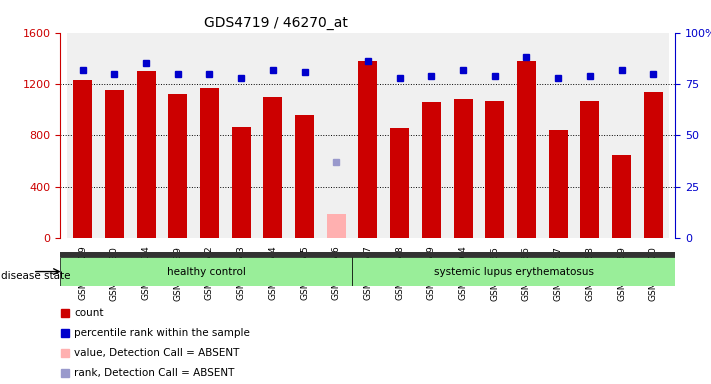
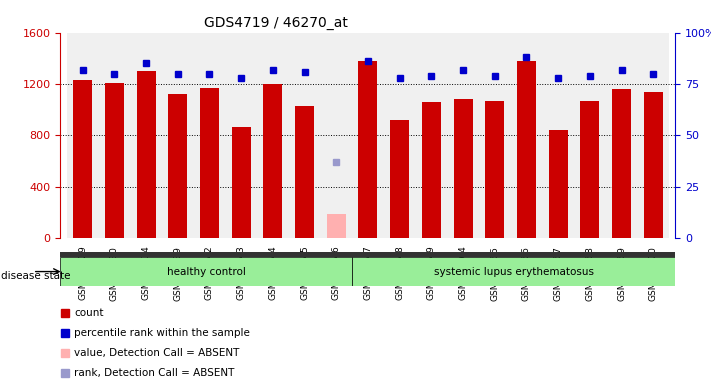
GSM349730: 1150 -> 1200
GSM349744: 1100 -> 1200
GSM349745: 960 -> 1030
GSM349748: 860 -> 920
GSM349769: 650 -> 1160
